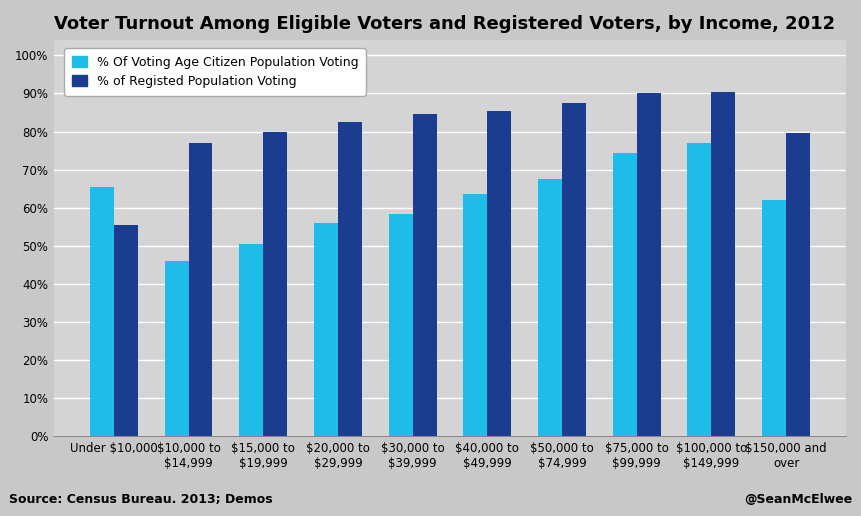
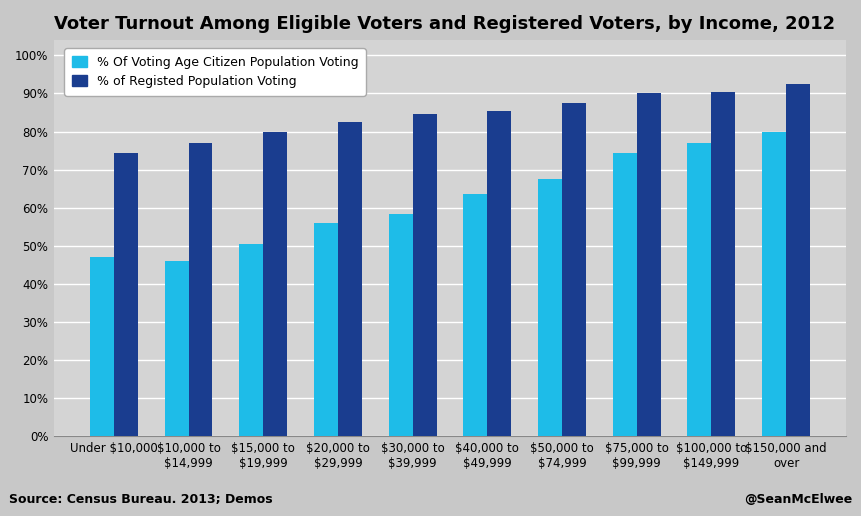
% Of Voting Age Citizen Population Voting/Under $10,000: 65.5% -> 47.0%
% of Registed Population Voting/Under $10,000: 55.5% -> 74.5%
% Of Voting Age Citizen Population Voting/$150,000 and over: 62.0% -> 80.0%
% of Registed Population Voting/$150,000 and over: 79.5% -> 92.5%
